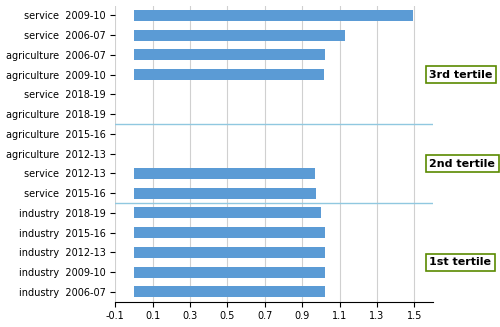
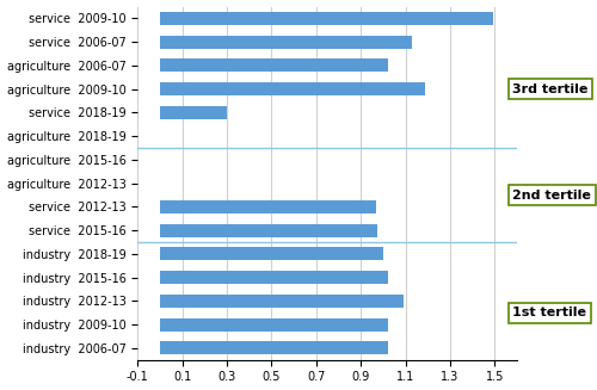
agriculture 2009-10: 1.01 -> 1.19
service 2018-19: 0.00 -> 0.30
industry 2012-13: 1.02 -> 1.09
